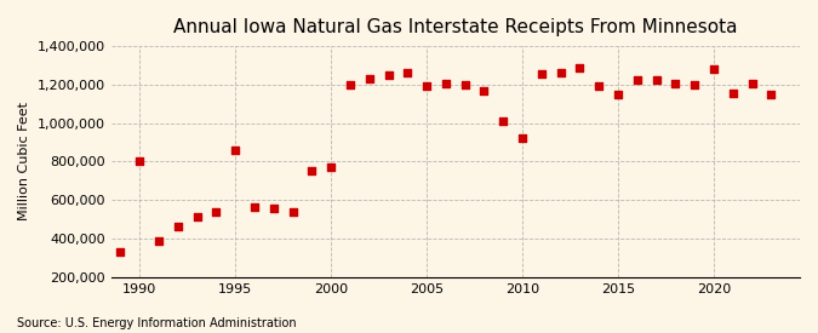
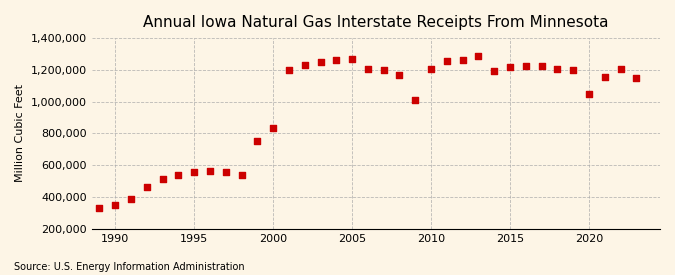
1990: 800,000 -> 350,000
1995: 860,000 -> 560,000
2000: 770,000 -> 840,000
2005: 1,190,000 -> 1,270,000
2010: 920,000 -> 1,200,000
2015: 1,150,000 -> 1,220,000
2020: 1,280,000 -> 1,040,000
